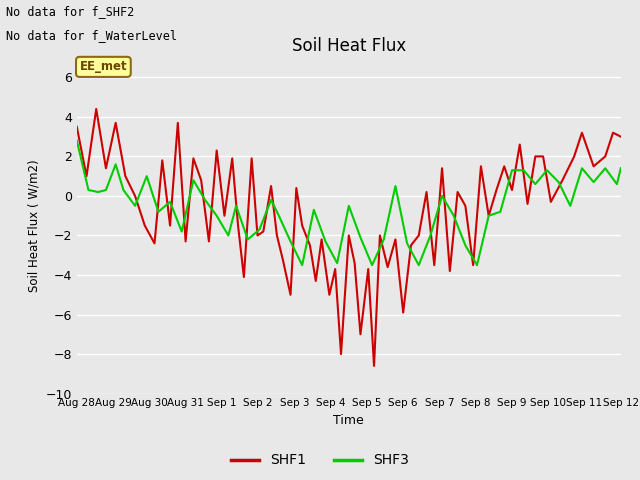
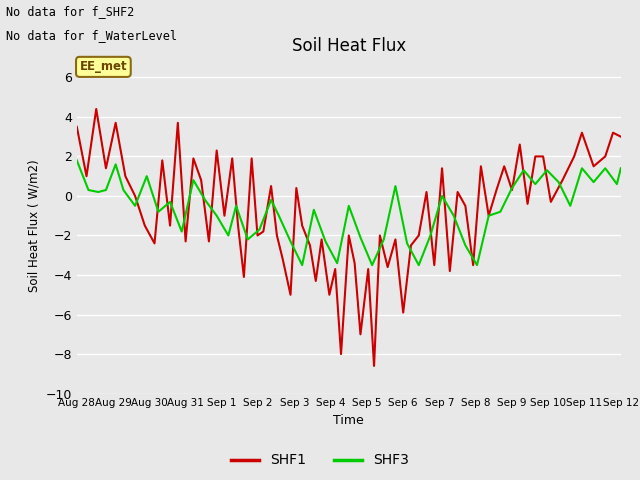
SHF3/Aug 28: 2.8 -> 1.8
SHF3/Sep 9: 1.3 -> 0.4
